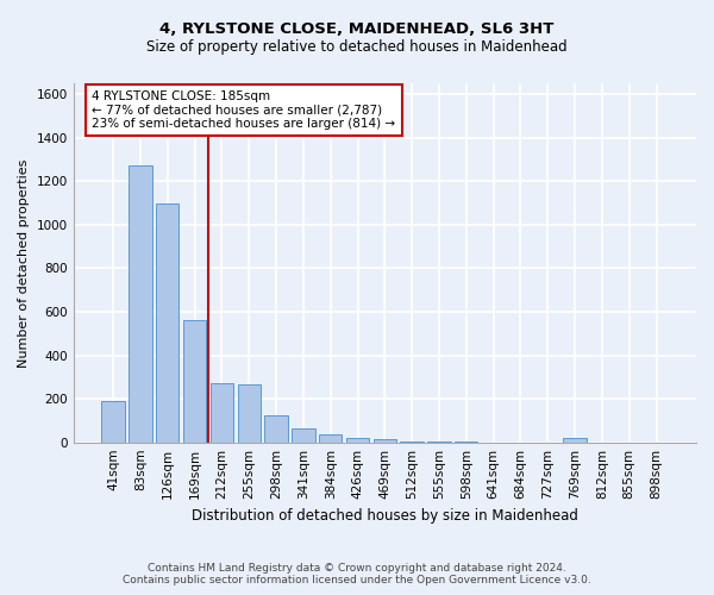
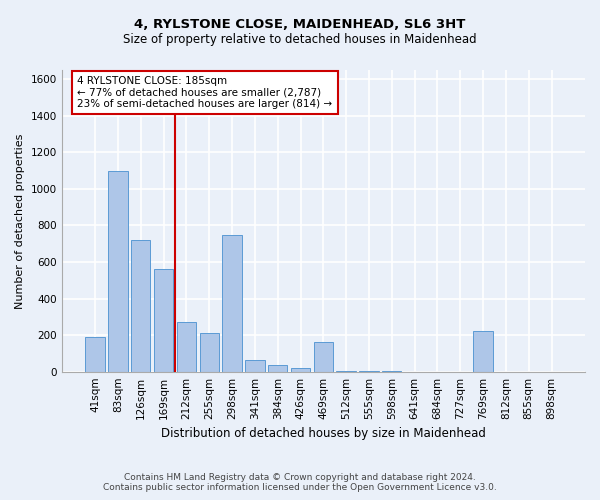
83sqm: 1270 -> 1100
126sqm: 1100 -> 720
255sqm: 260 -> 210
298sqm: 120 -> 750
469sqm: 20 -> 160
769sqm: 20 -> 220
